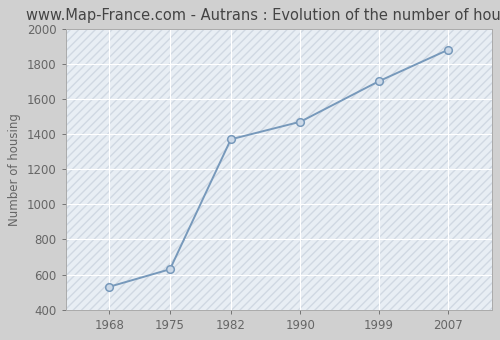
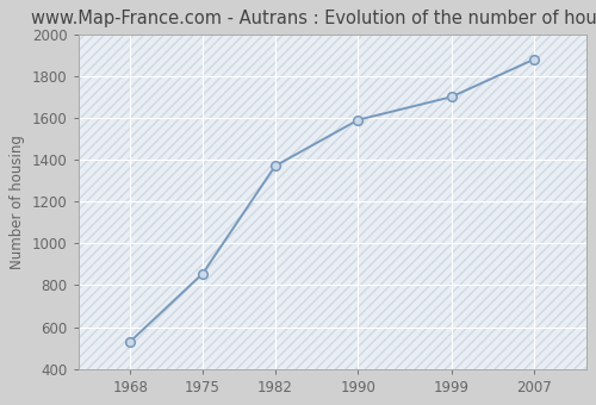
1975: 630 -> 860
1990: 1470 -> 1590
